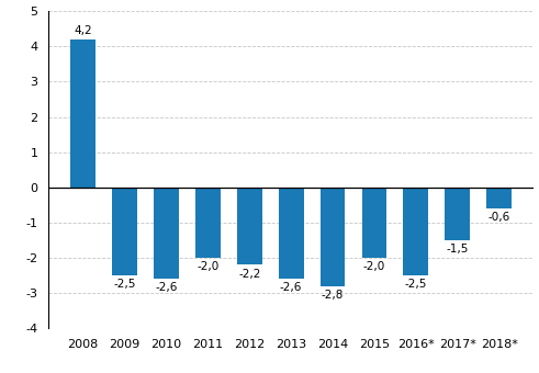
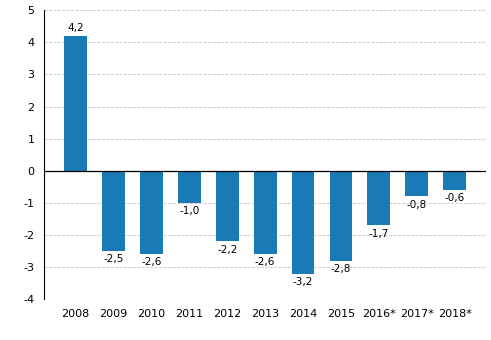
2011: -2,0 -> -1,0
2014: -2,8 -> -3,2
2015: -2,0 -> -2,8
2016*: -2,5 -> -1,7
2017*: -1,5 -> -0,8
